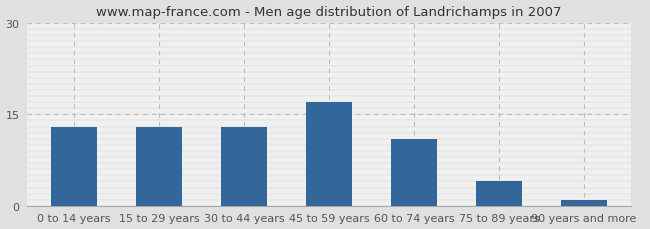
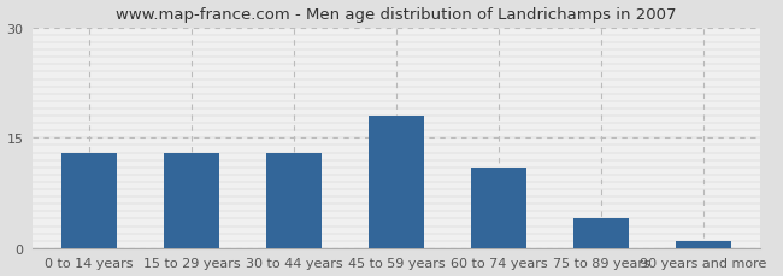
45 to 59 years: 17 -> 18
